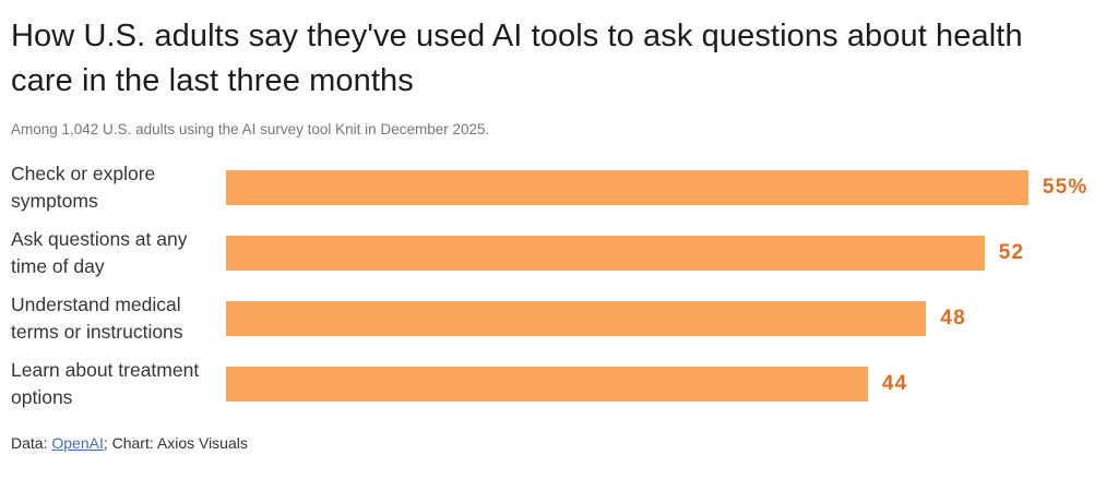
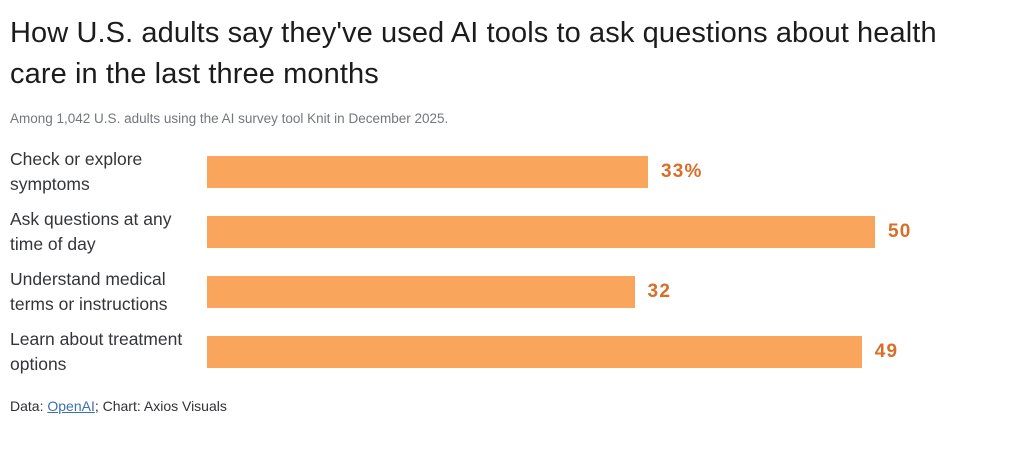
Check or explore symptoms: 55% -> 33%
Ask questions at any time of day: 52 -> 50
Understand medical terms or instructions: 48 -> 32
Learn about treatment options: 44 -> 49
